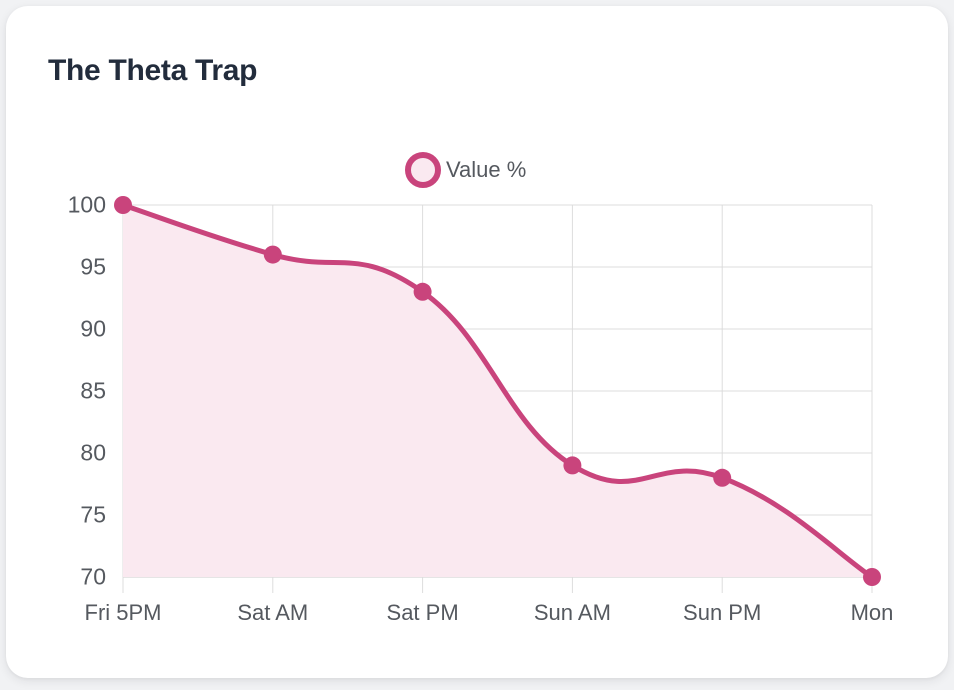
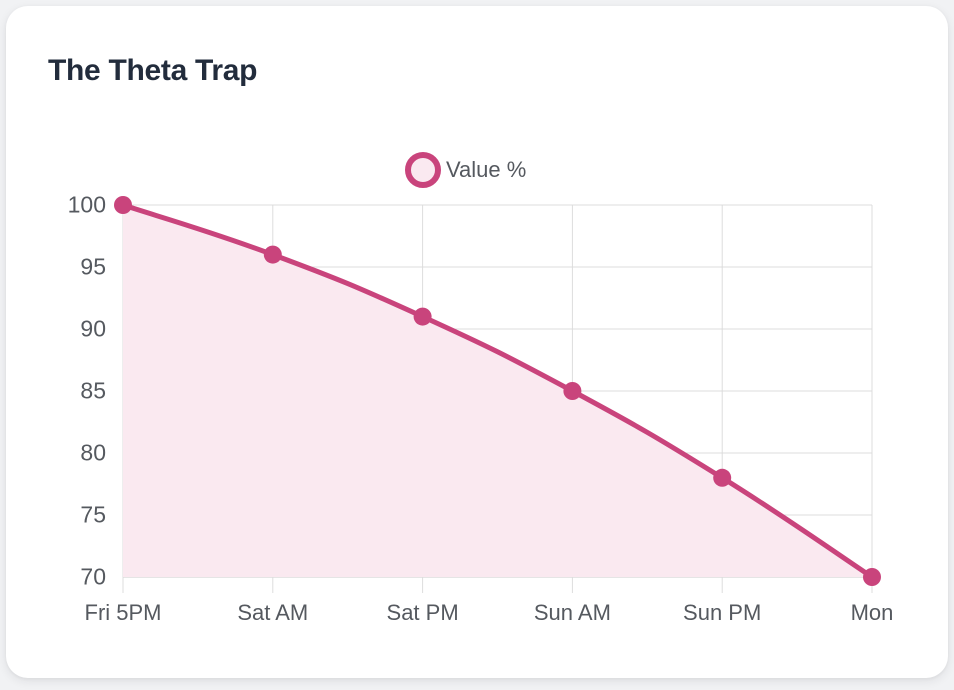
Sat PM: 93 -> 91
Sun AM: 79 -> 85
